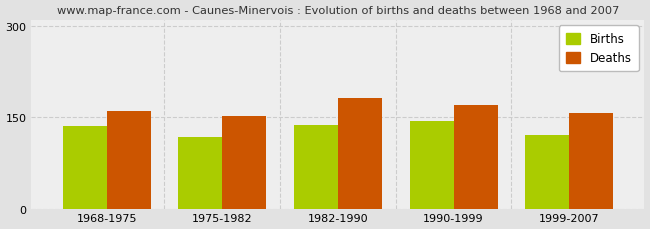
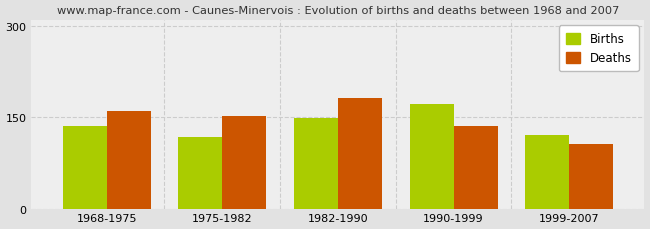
Births/1982-1990: 137 -> 148
Births/1990-1999: 144 -> 172
Deaths/1990-1999: 170 -> 136
Deaths/1999-2007: 157 -> 106
